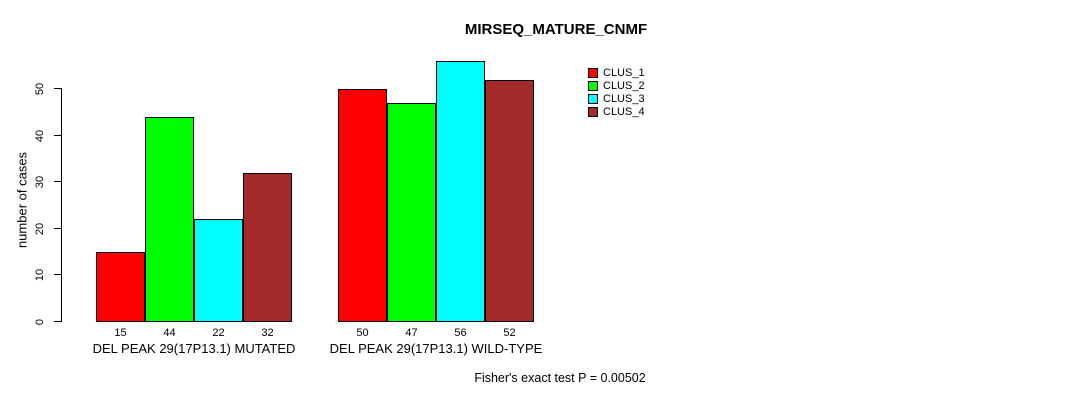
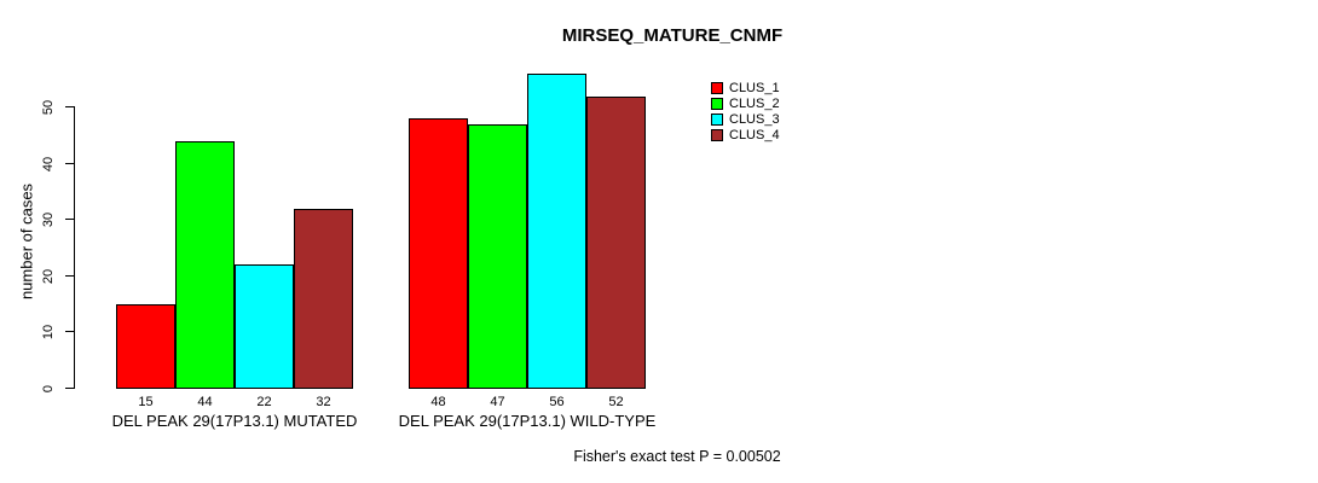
CLUS_1/DEL PEAK 29(17P13.1) WILD-TYPE: 50 -> 48
